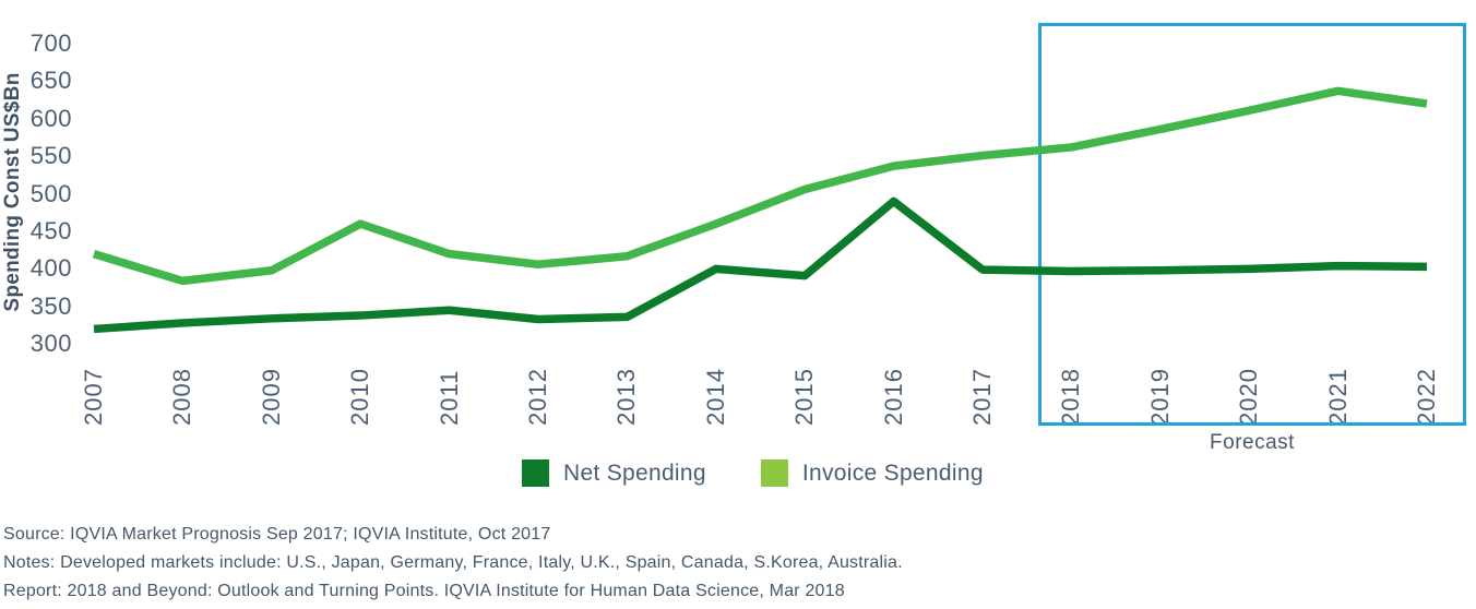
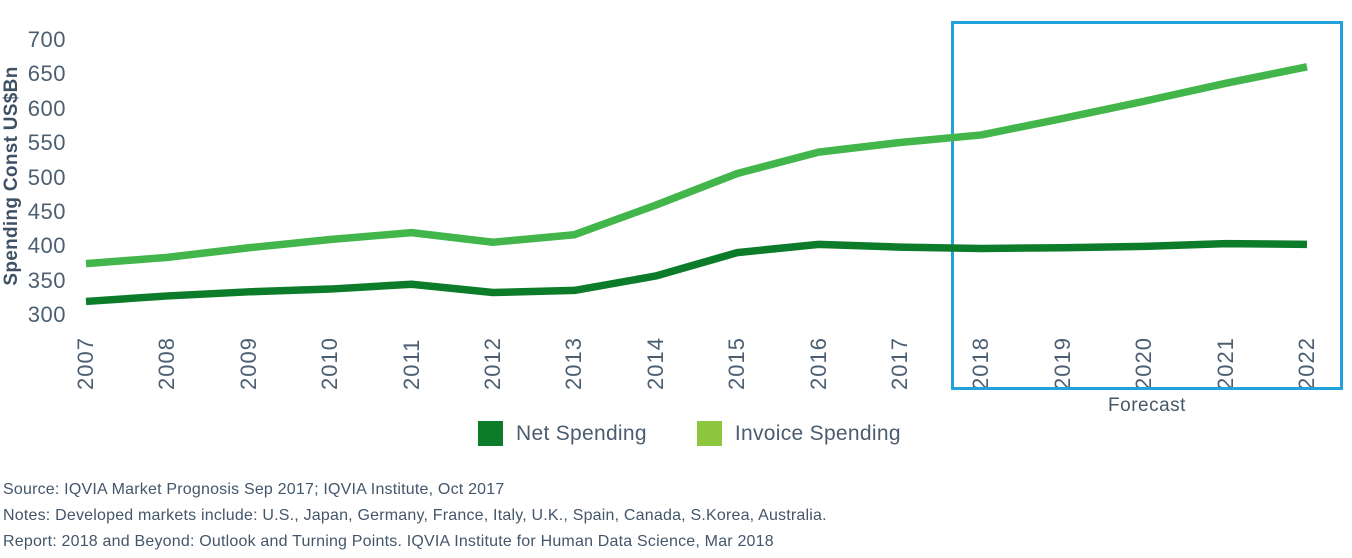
Invoice Spending/2007: 420 -> 380
Invoice Spending/2010: 460 -> 410
Net Spending/2014: 400 -> 360
Net Spending/2016: 490 -> 400
Invoice Spending/2022: 620 -> 660
